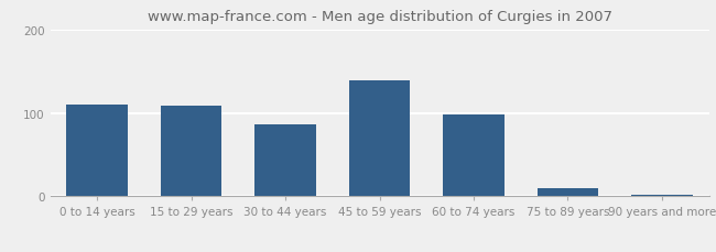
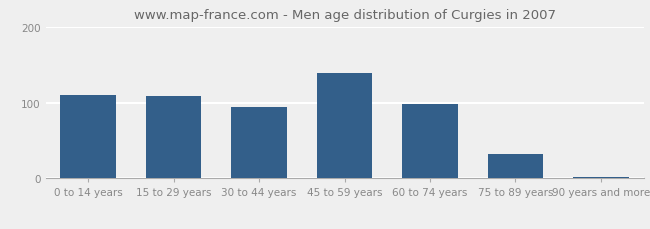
30 to 44 years: 86 -> 94
75 to 89 years: 10 -> 32
